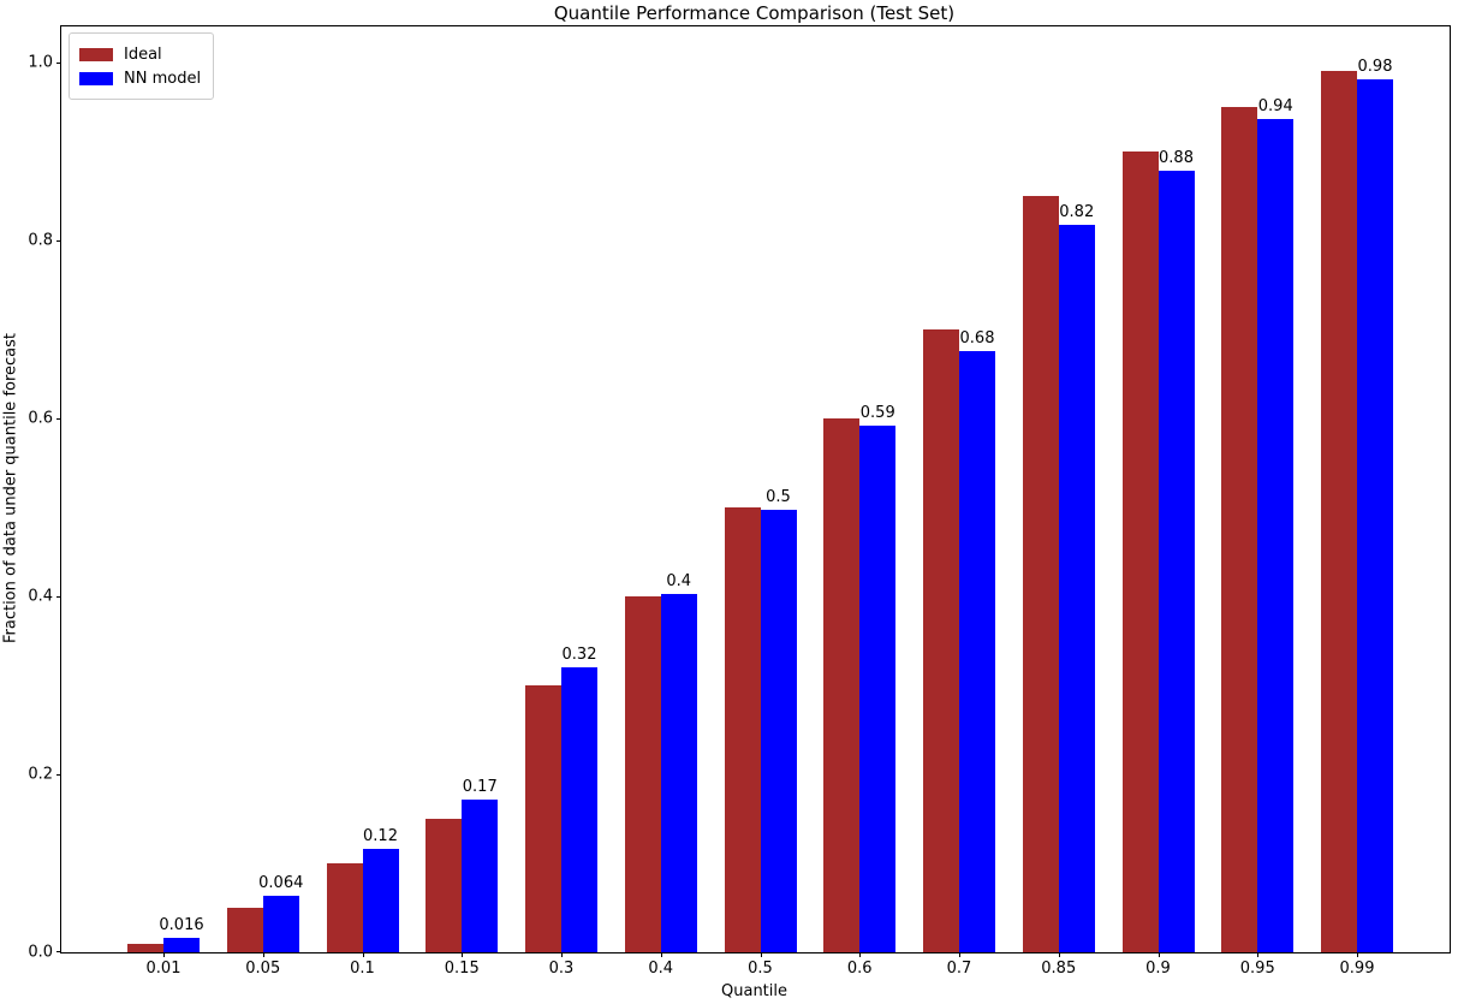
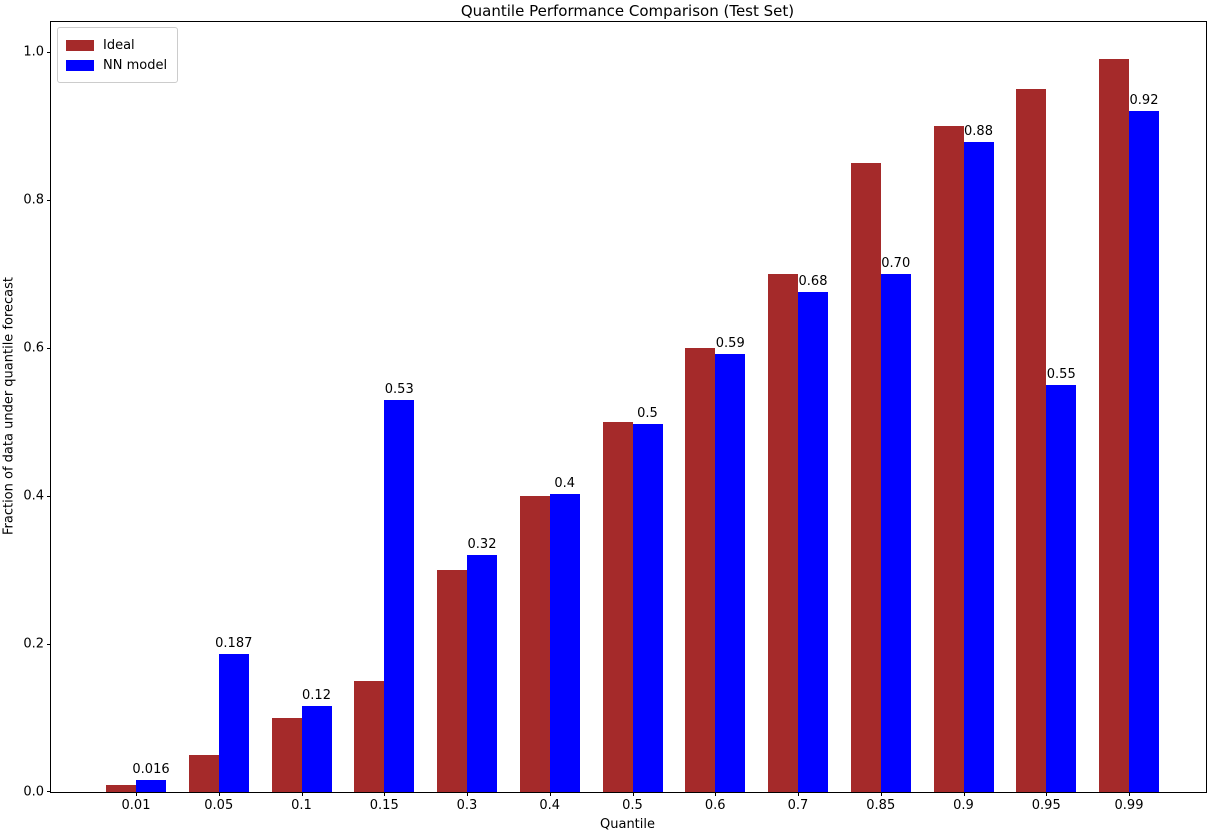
NN model/0.05: 0.064 -> 0.187
NN model/0.15: 0.17 -> 0.53
NN model/0.85: 0.82 -> 0.70
NN model/0.95: 0.94 -> 0.55
NN model/0.99: 0.98 -> 0.92
